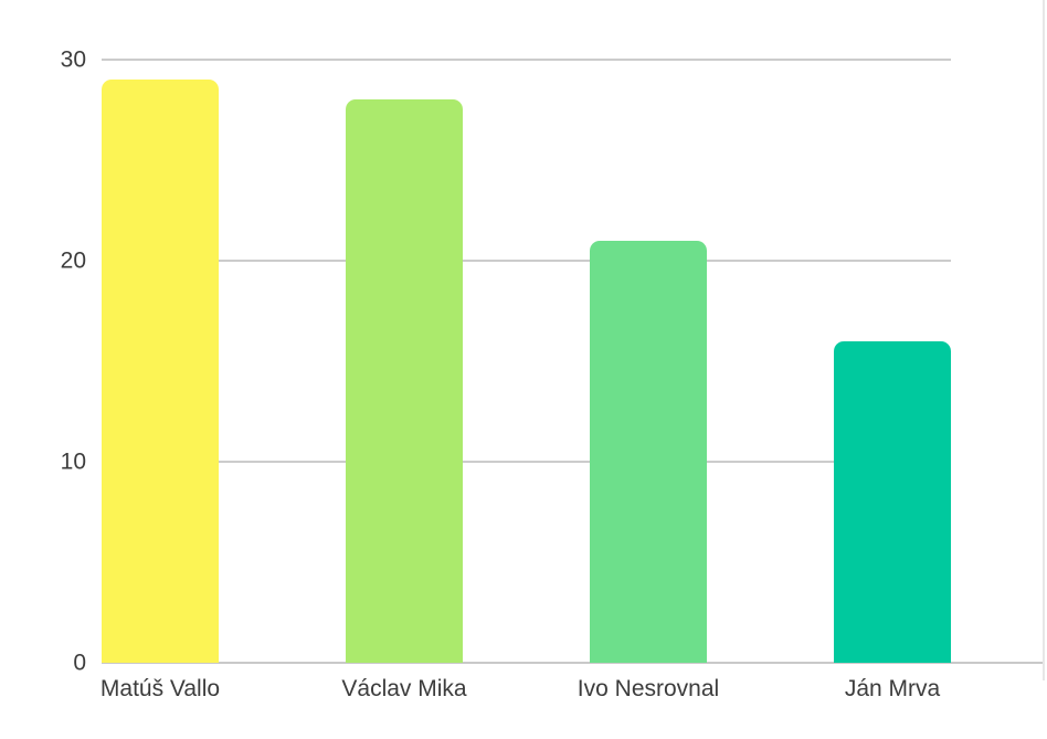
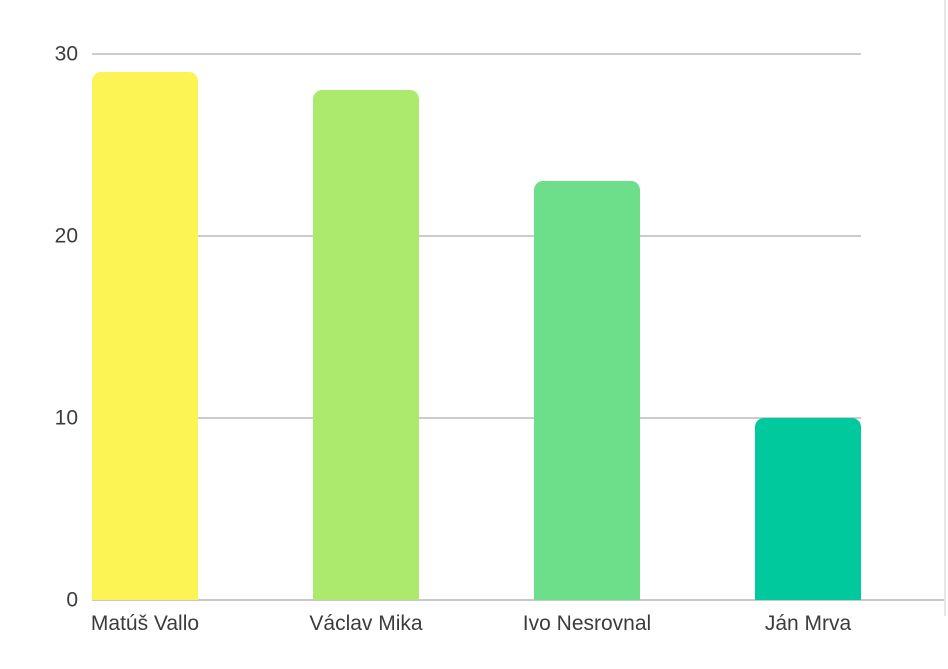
Ivo Nesrovnal: 21 -> 23
Ján Mrva: 16 -> 10
